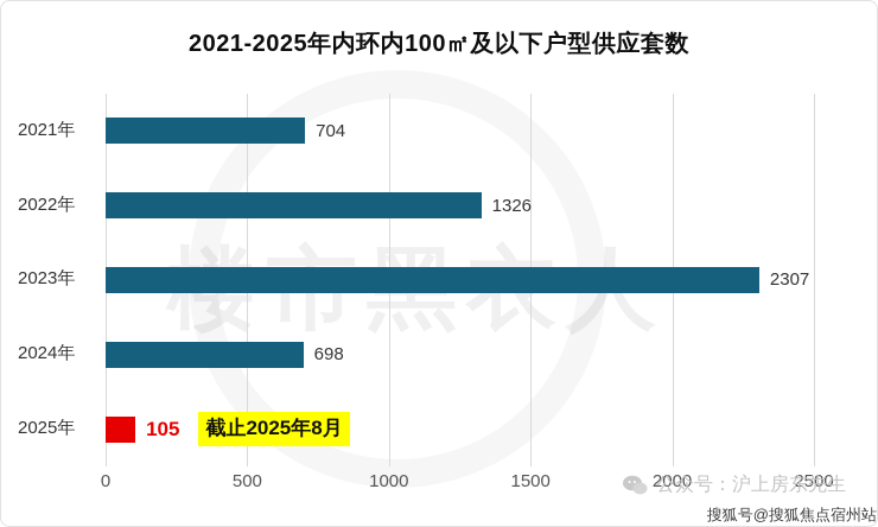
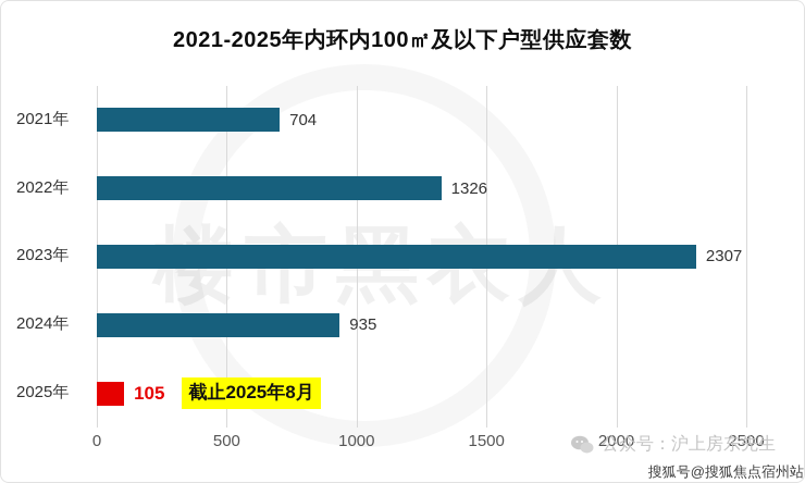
2024年: 698 -> 935
